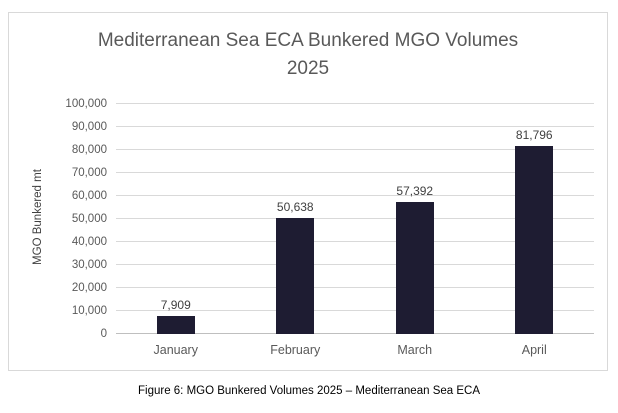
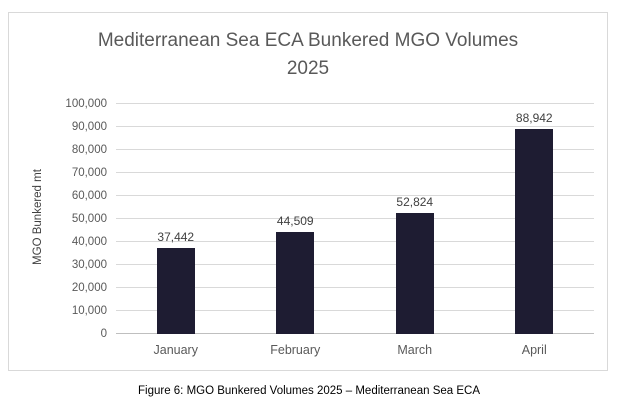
January: 7,909 -> 37,442
February: 50,638 -> 44,509
March: 57,392 -> 52,824
April: 81,796 -> 88,942
